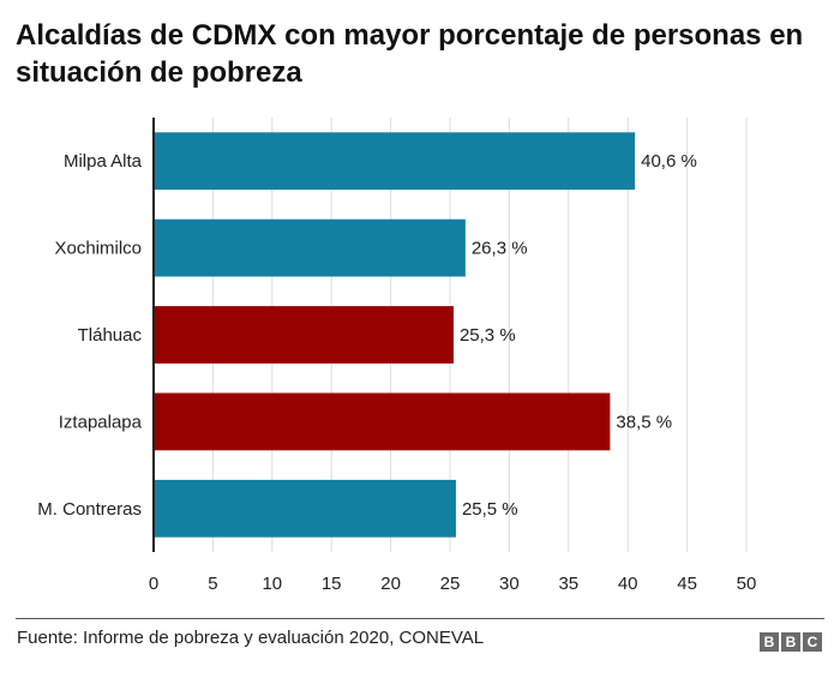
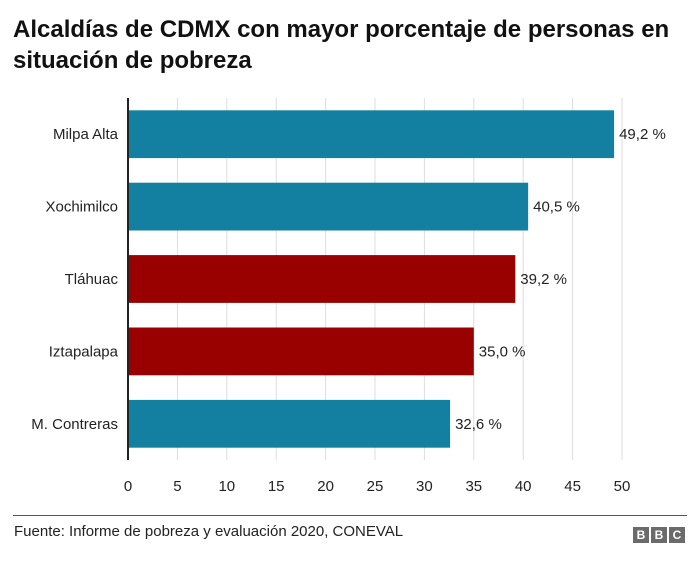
Milpa Alta: 40,6 -> 49,2
Xochimilco: 26,3 -> 40,5
Tláhuac: 25,3 -> 39,2
Iztapalapa: 38,5 -> 35,0
M. Contreras: 25,5 -> 32,6
